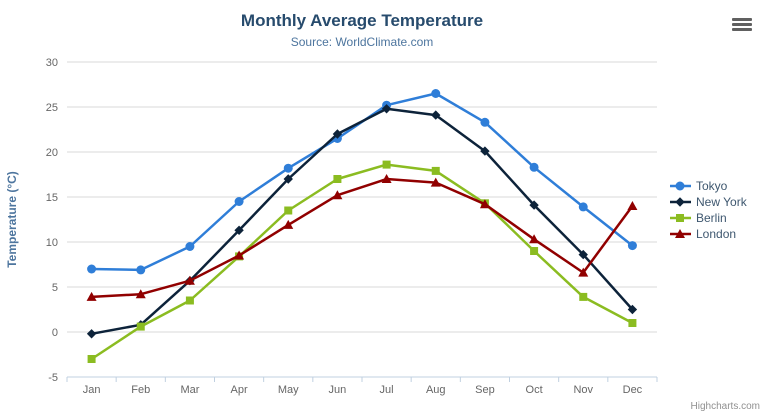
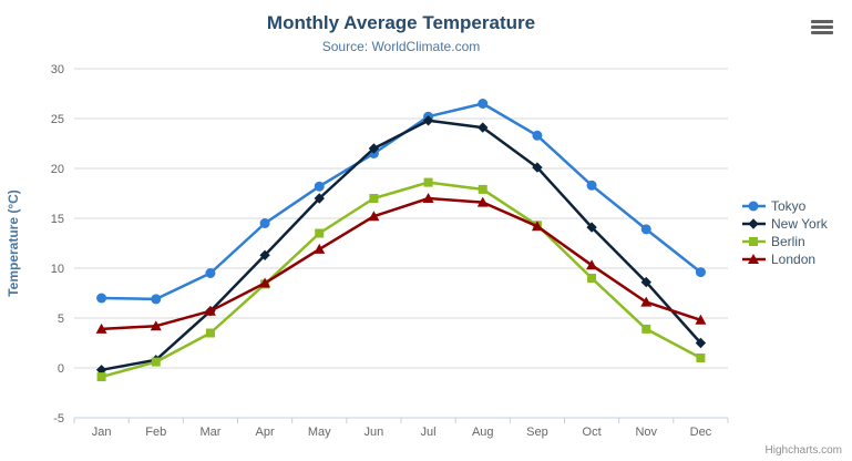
Berlin/Jan: -3 -> -1
London/Dec: 14 -> 5
